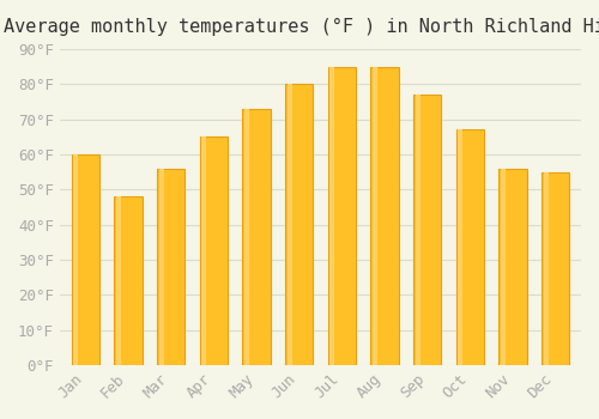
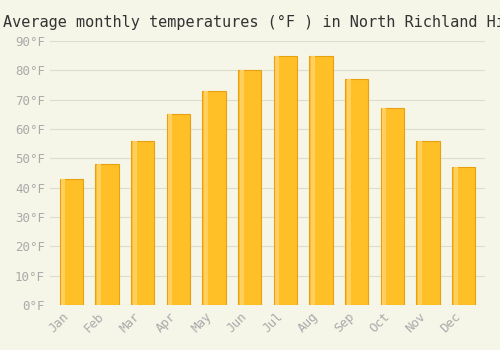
Jan: 60°F -> 43°F
Dec: 55°F -> 47°F
